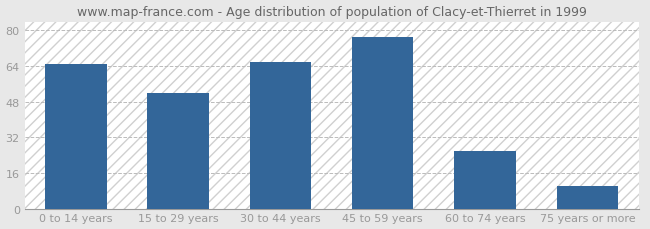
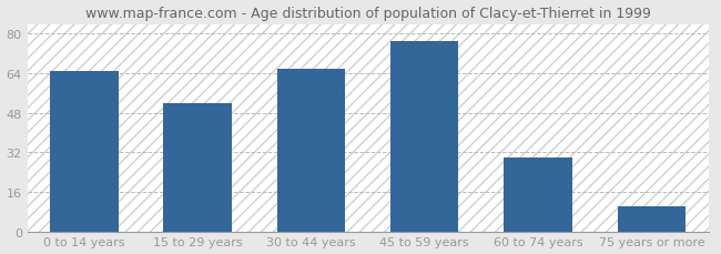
60 to 74 years: 26 -> 30
